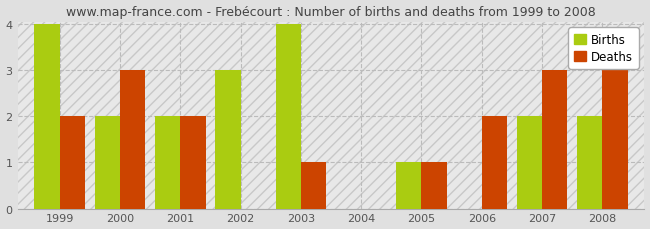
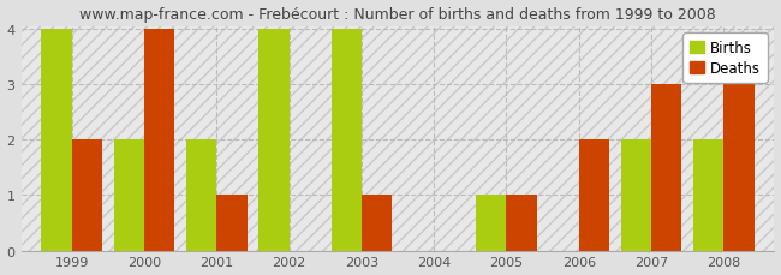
Deaths/2000: 3 -> 4
Deaths/2001: 2 -> 1
Births/2002: 3 -> 4
